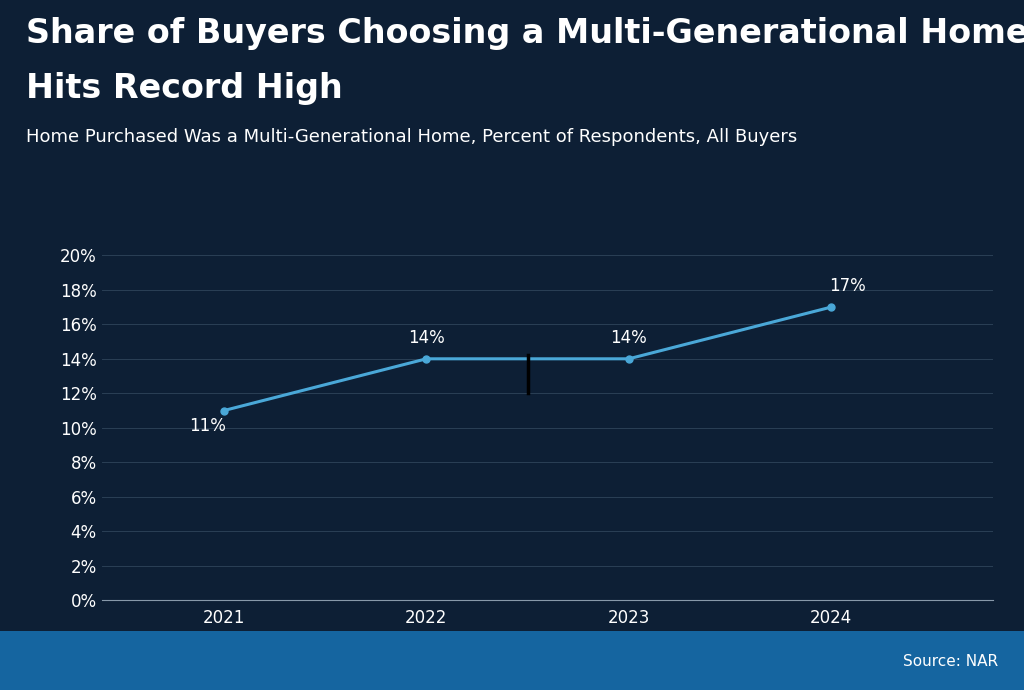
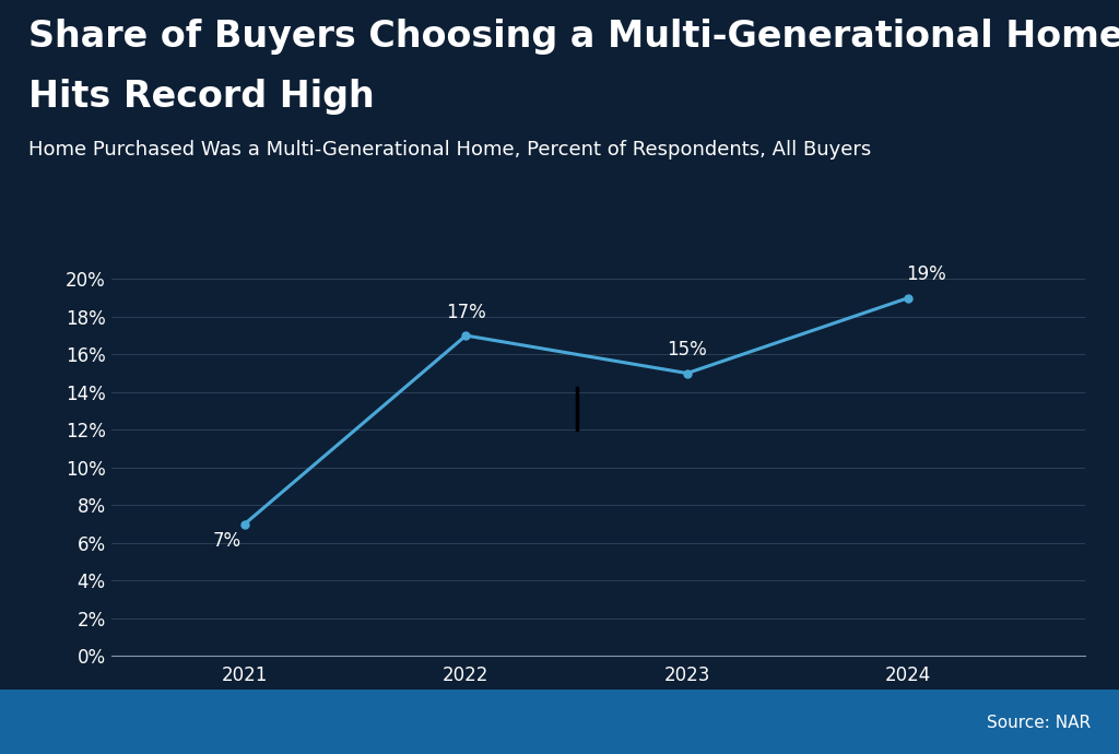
2021: 11% -> 7%
2022: 14% -> 17%
2023: 14% -> 15%
2024: 17% -> 19%
